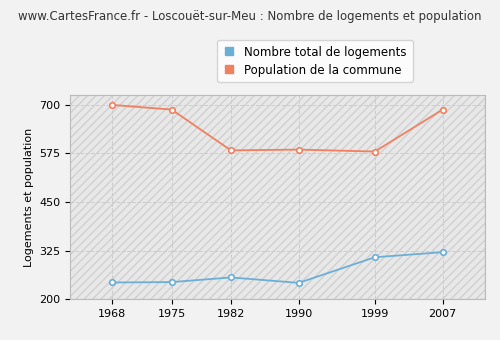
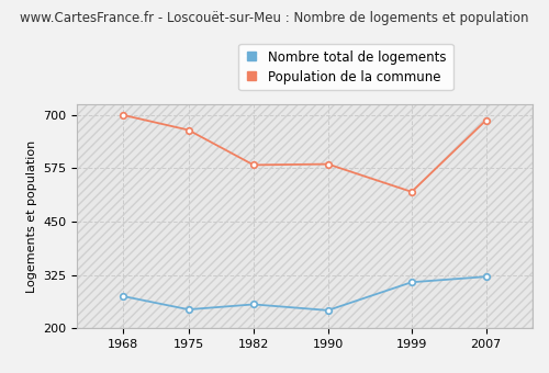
Nombre total de logements/1968: 243 -> 275
Population de la commune/1975: 688 -> 665
Population de la commune/1999: 580 -> 520
